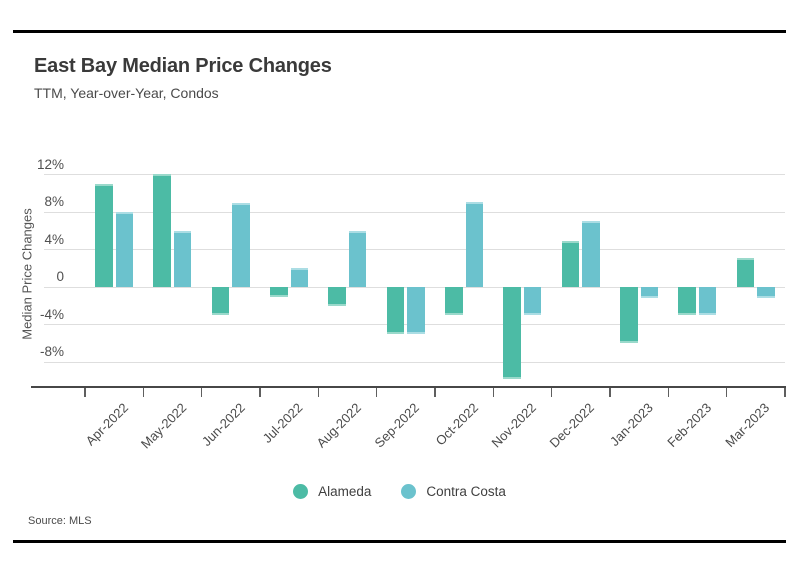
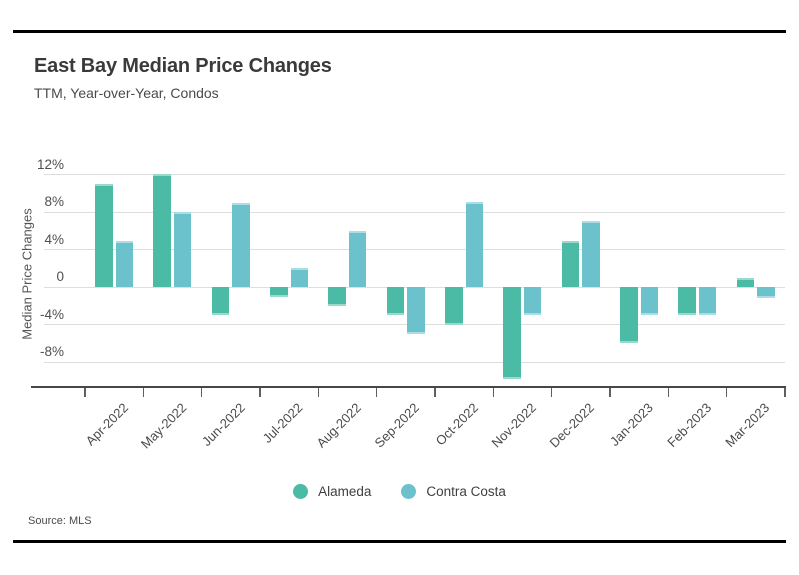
Contra Costa/Apr-2022: 8% -> 5%
Contra Costa/May-2022: 6% -> 8%
Alameda/Sep-2022: -5% -> -3%
Alameda/Oct-2022: -3% -> -4%
Contra Costa/Jan-2023: -1% -> -3%
Alameda/Mar-2023: 3% -> 1%
